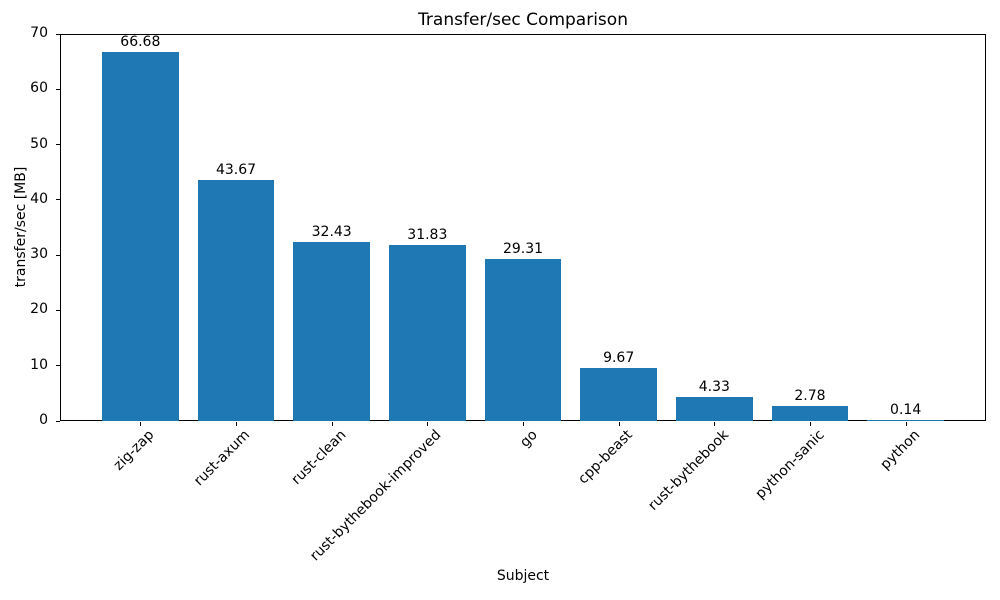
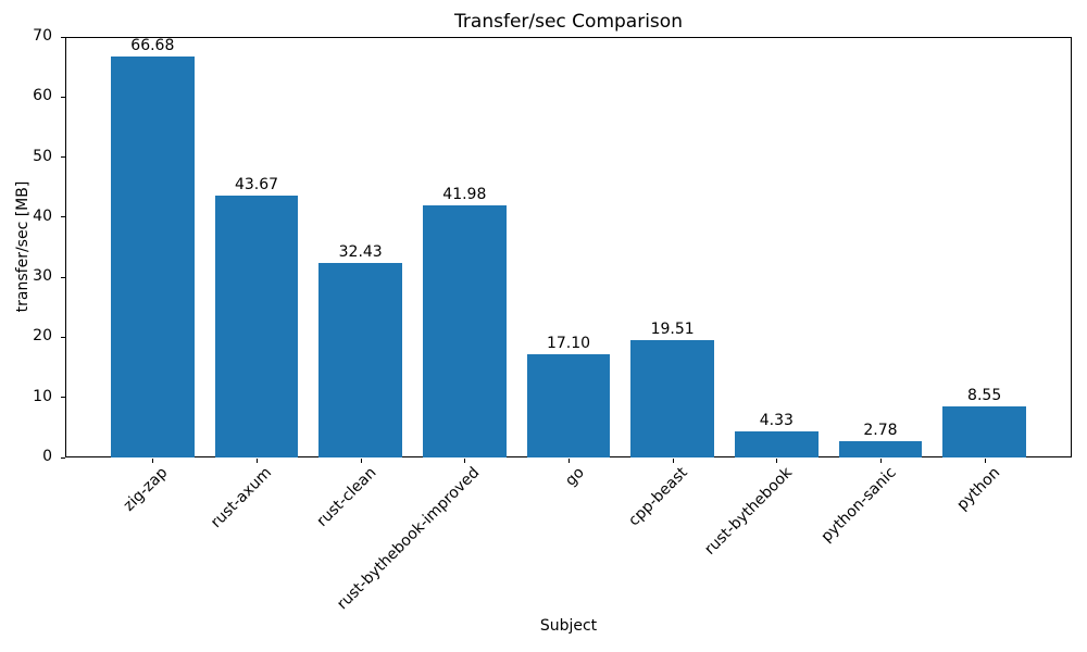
rust-bythebook-improved: 31.83 -> 41.98
go: 29.31 -> 17.10
cpp-beast: 9.67 -> 19.51
python: 0.14 -> 8.55
